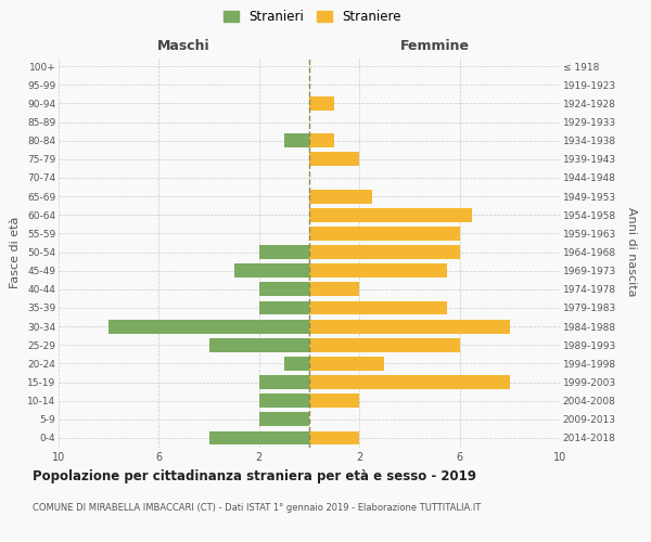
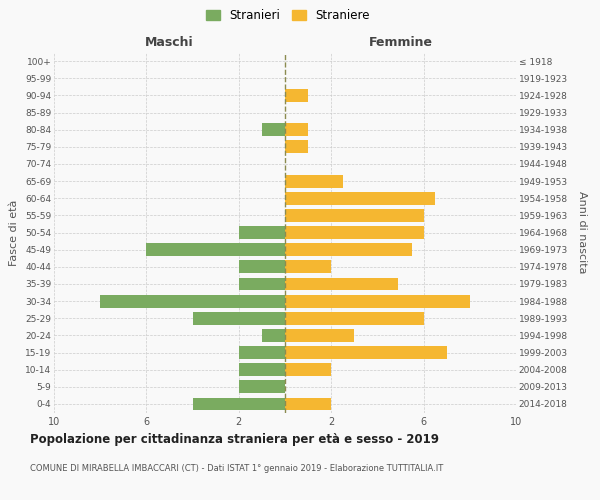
Maschi/45-49: 3 -> 6
Femmine/1939-1943: 2.0 -> 1.0
Femmine/1979-1983: 5.5 -> 4.9
Femmine/1999-2003: 8.0 -> 7.0
